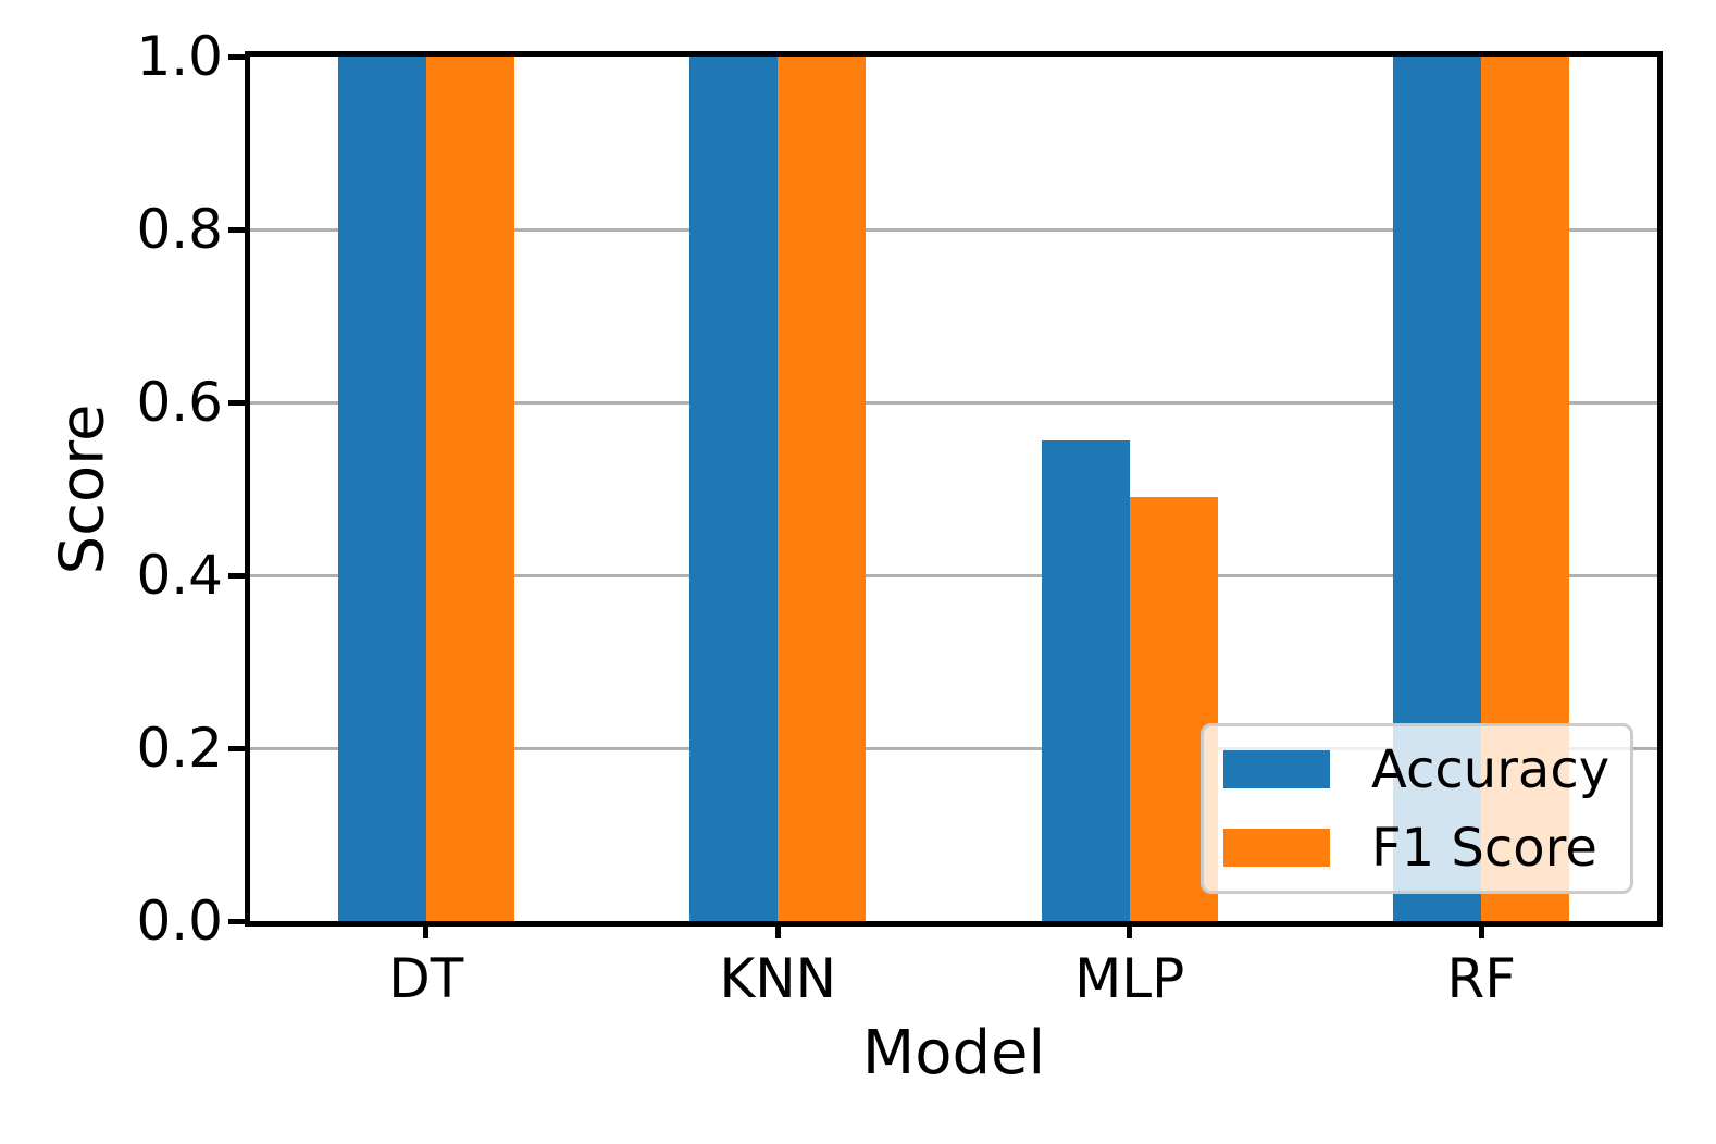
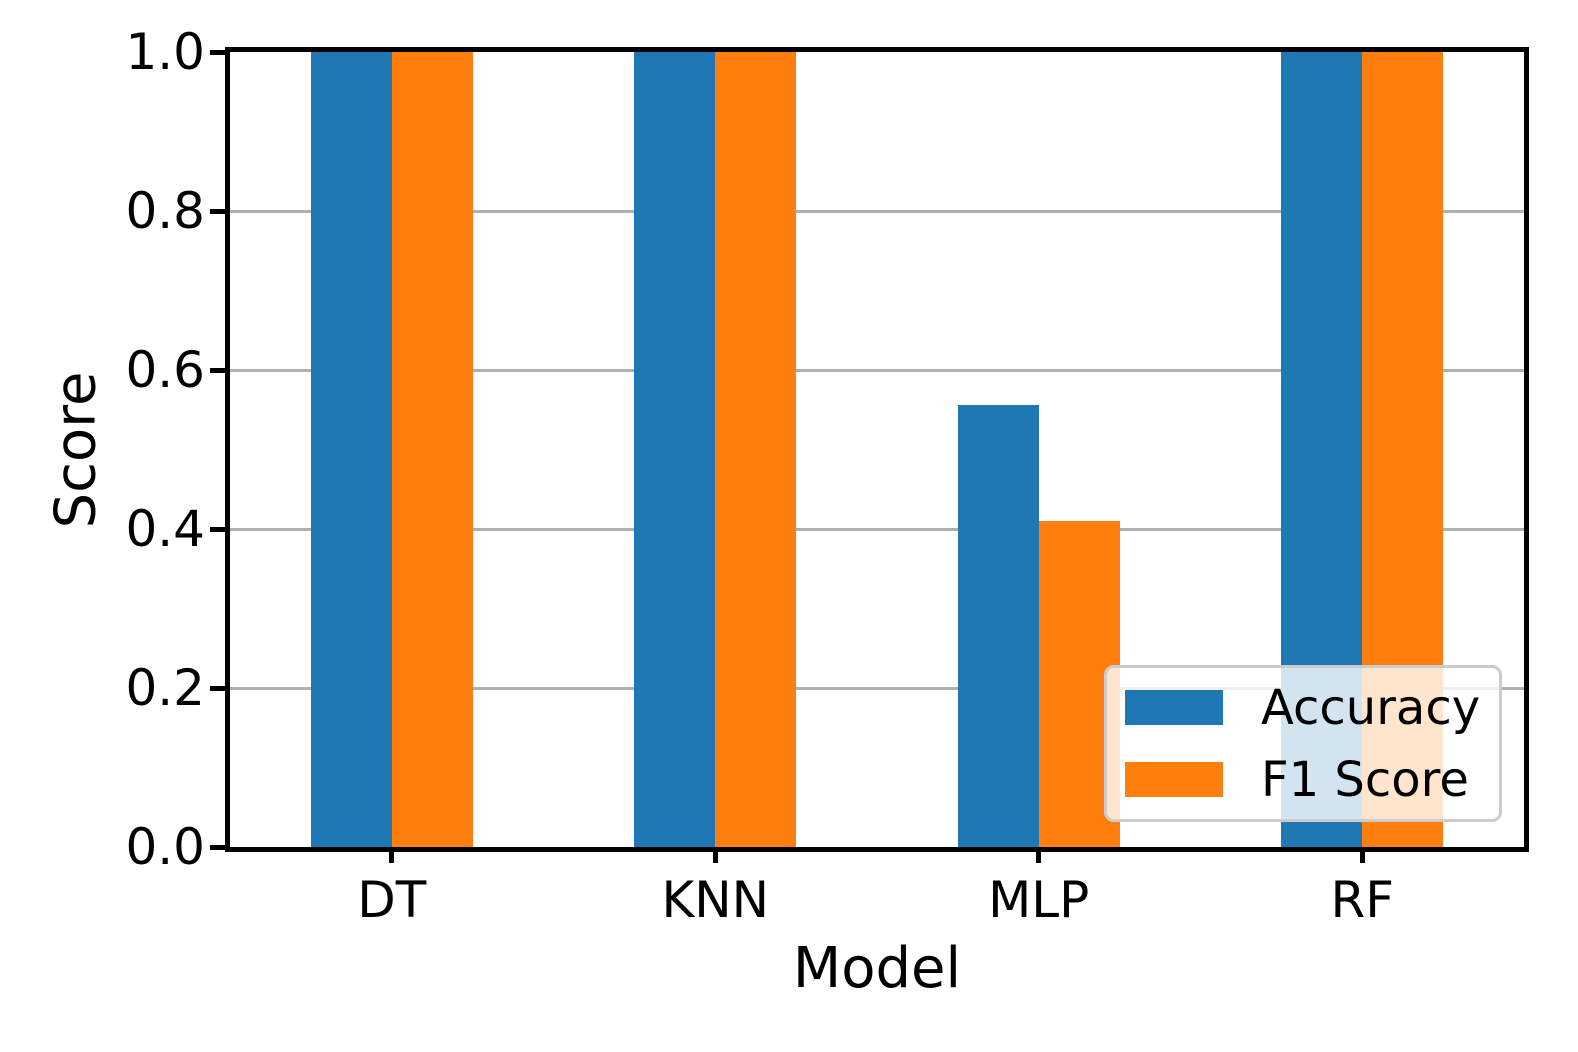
F1 Score/MLP: 0.49 -> 0.41
